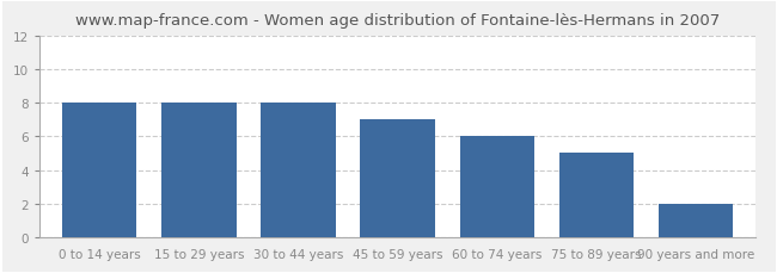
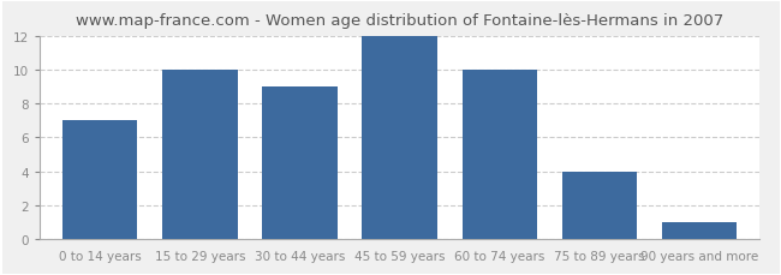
0 to 14 years: 8 -> 7
15 to 29 years: 8 -> 10
30 to 44 years: 8 -> 9
45 to 59 years: 7 -> 12
60 to 74 years: 6 -> 10
75 to 89 years: 5 -> 4
90 years and more: 2 -> 1
